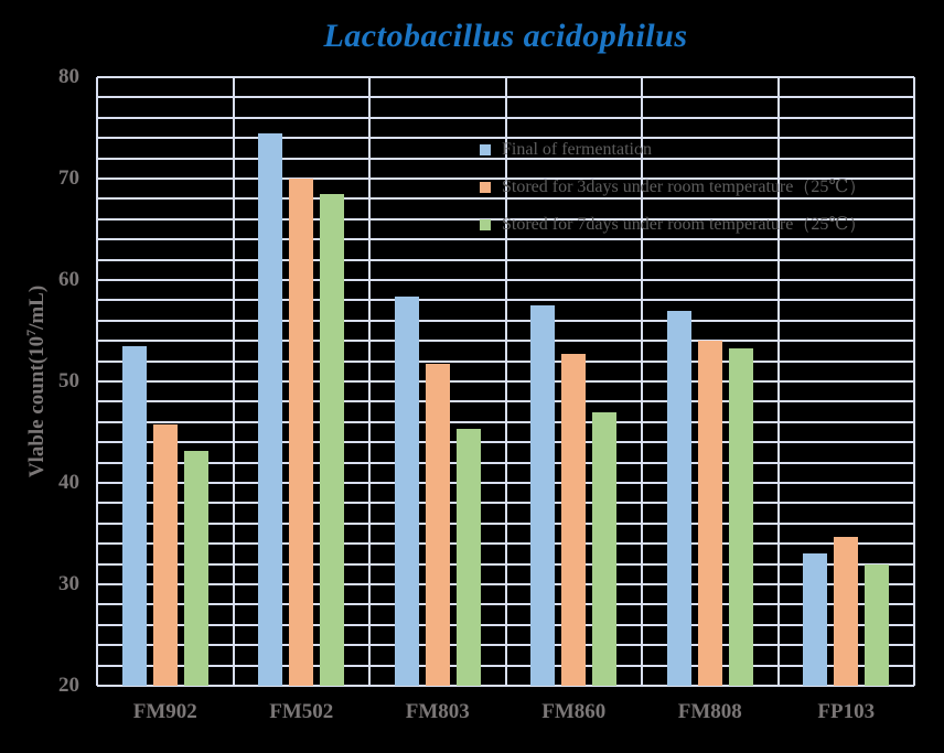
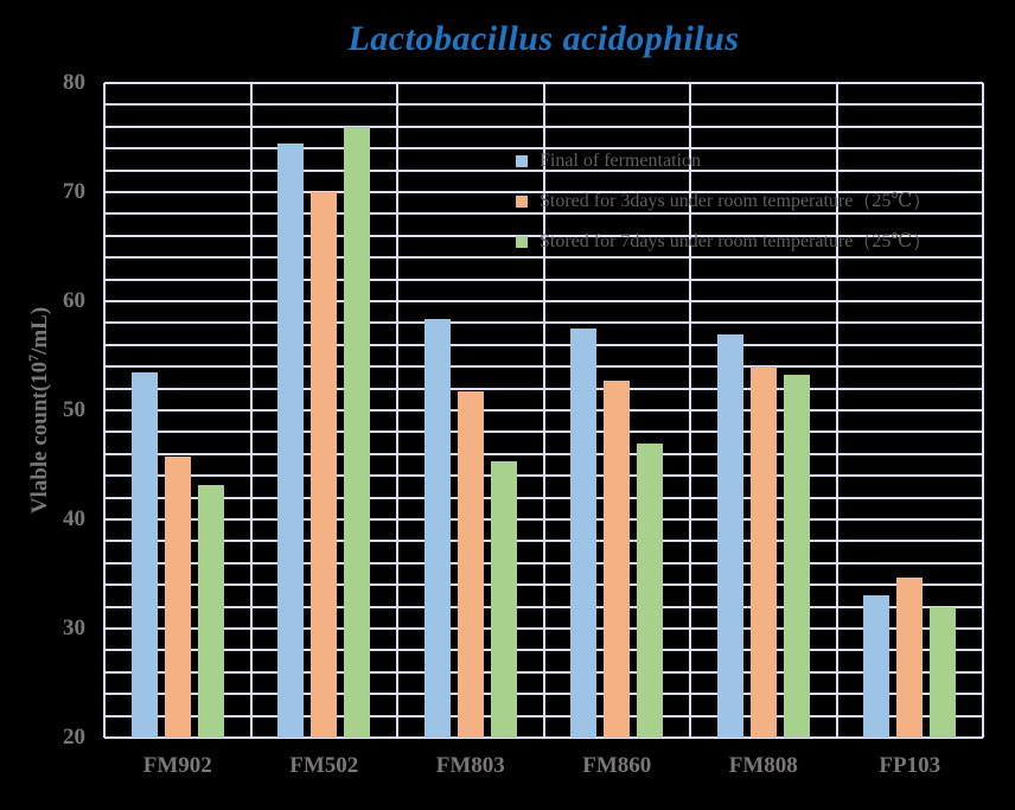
Stored for 7days under room temperature（25℃）/FM502: 68 -> 76
